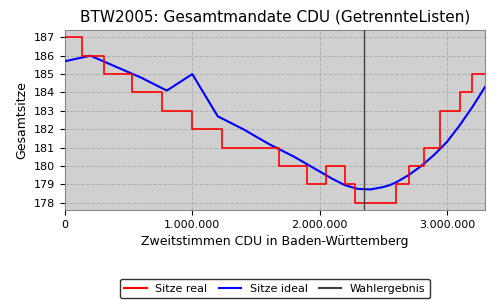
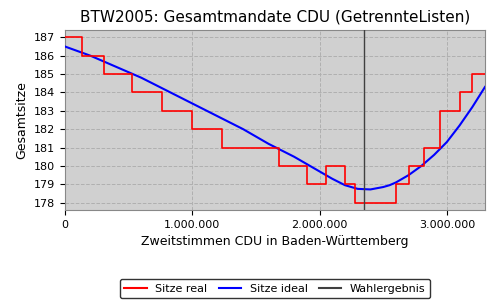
Sitze ideal/0: 185.7 -> 186.5
Sitze ideal/1.000.000: 185.0 -> 183.4
